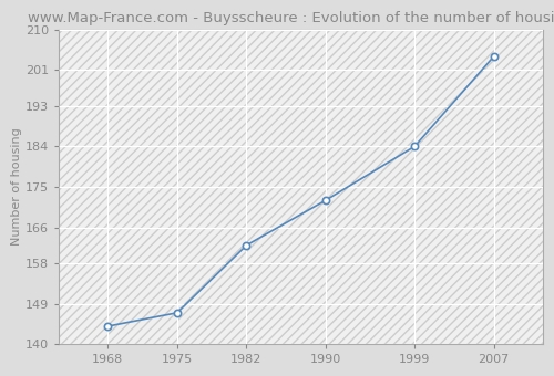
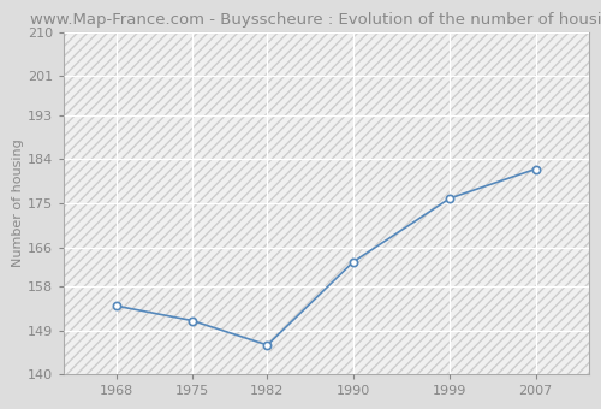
1968: 144 -> 154
1975: 147 -> 151
1982: 162 -> 146
1990: 172 -> 163
1999: 184 -> 176
2007: 204 -> 182
